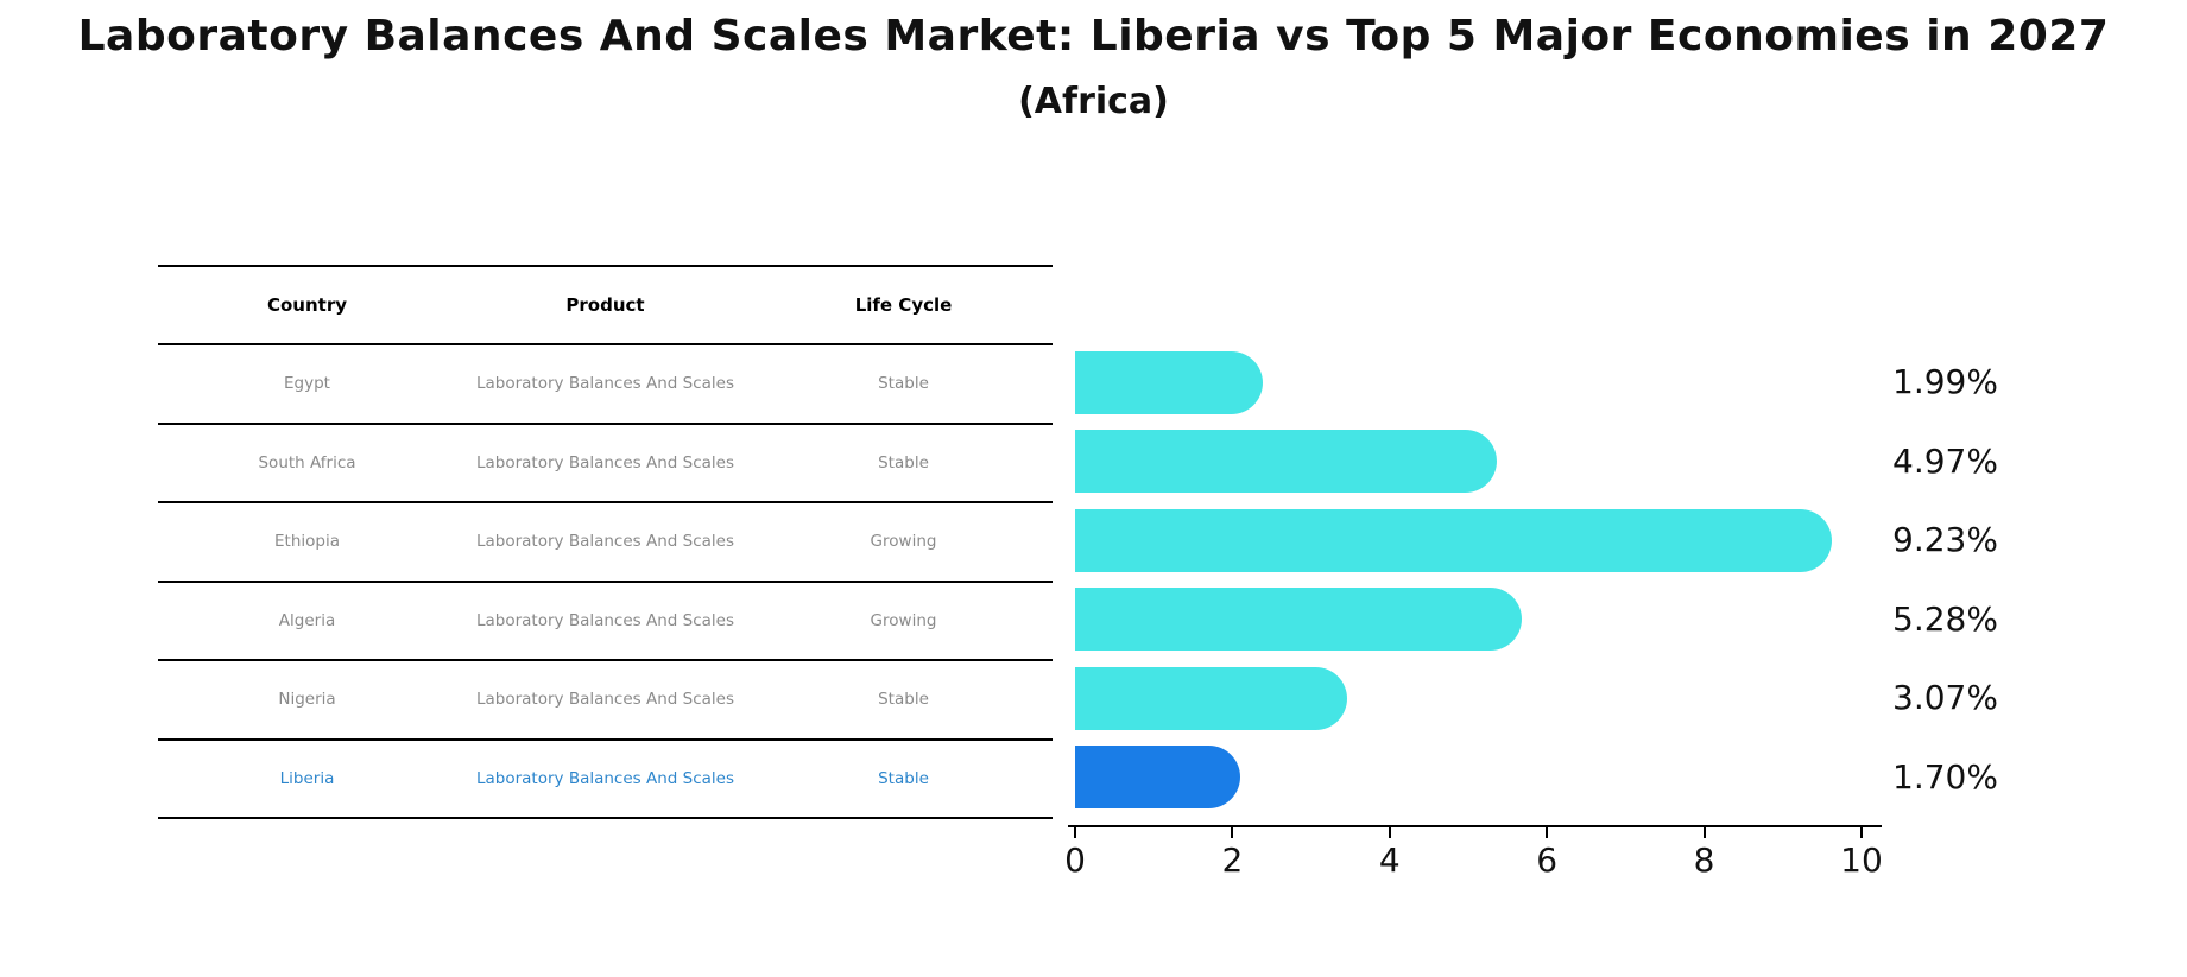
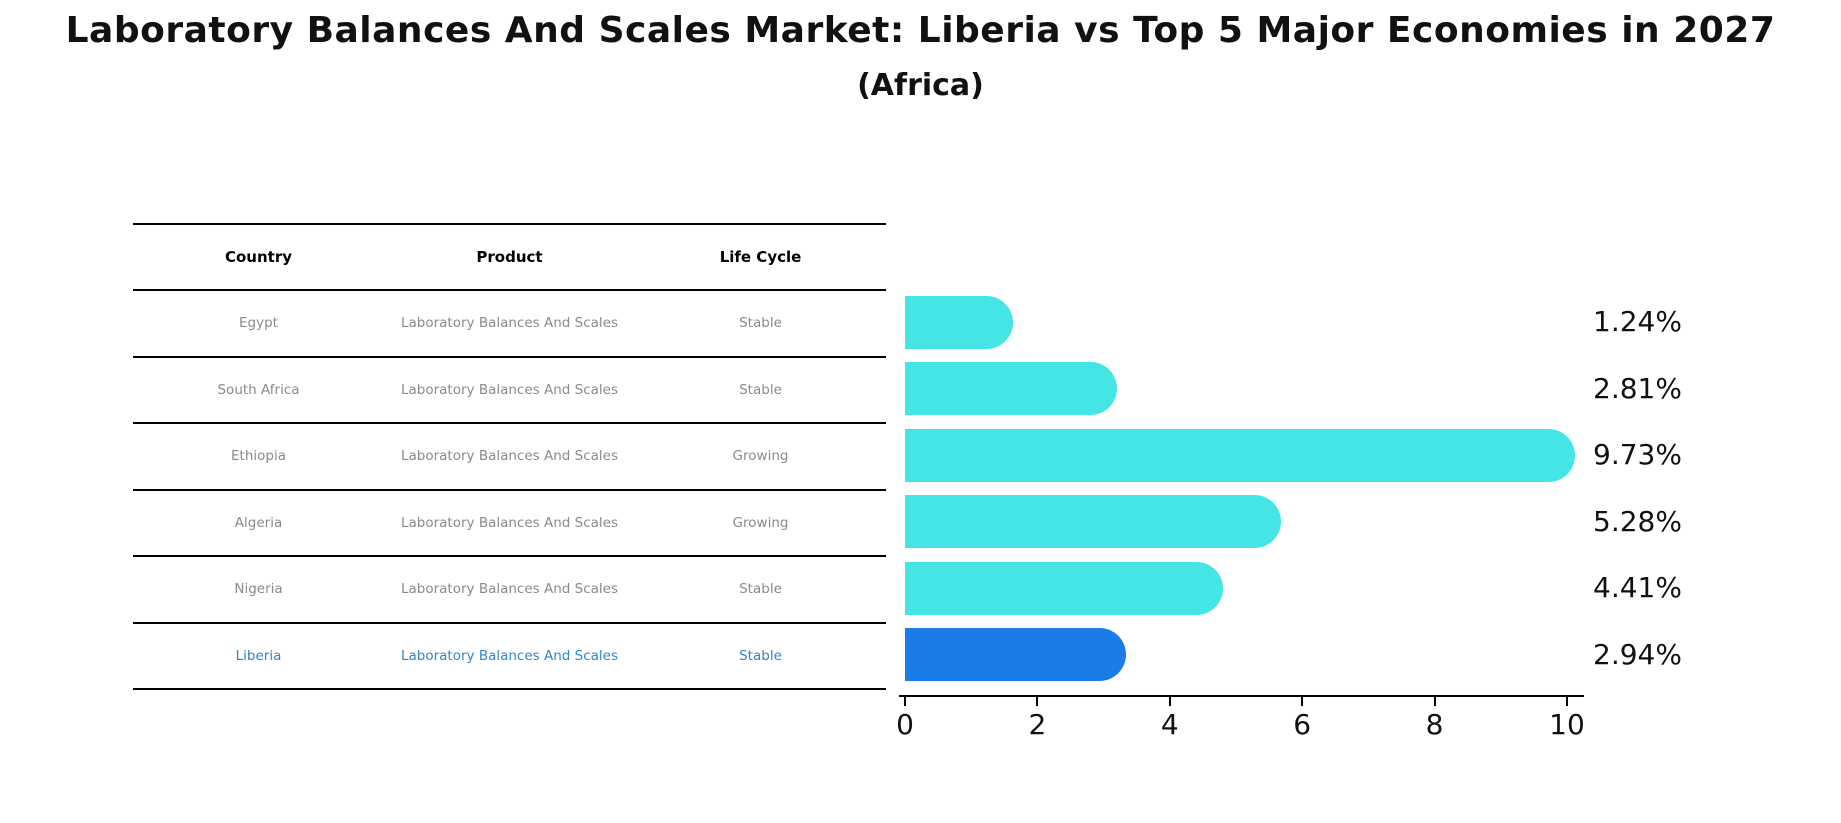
Egypt: 1.99% -> 1.24%
South Africa: 4.97% -> 2.81%
Ethiopia: 9.23% -> 9.73%
Nigeria: 3.07% -> 4.41%
Liberia: 1.70% -> 2.94%
